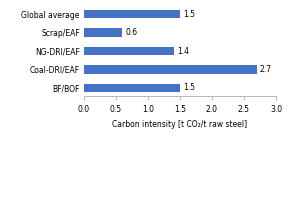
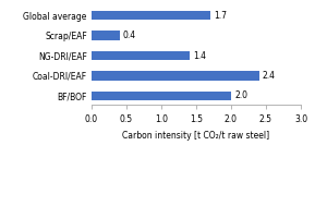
Global average: 1.5 -> 1.7
Scrap/EAF: 0.6 -> 0.4
Coal-DRI/EAF: 2.7 -> 2.4
BF/BOF: 1.5 -> 2.0
